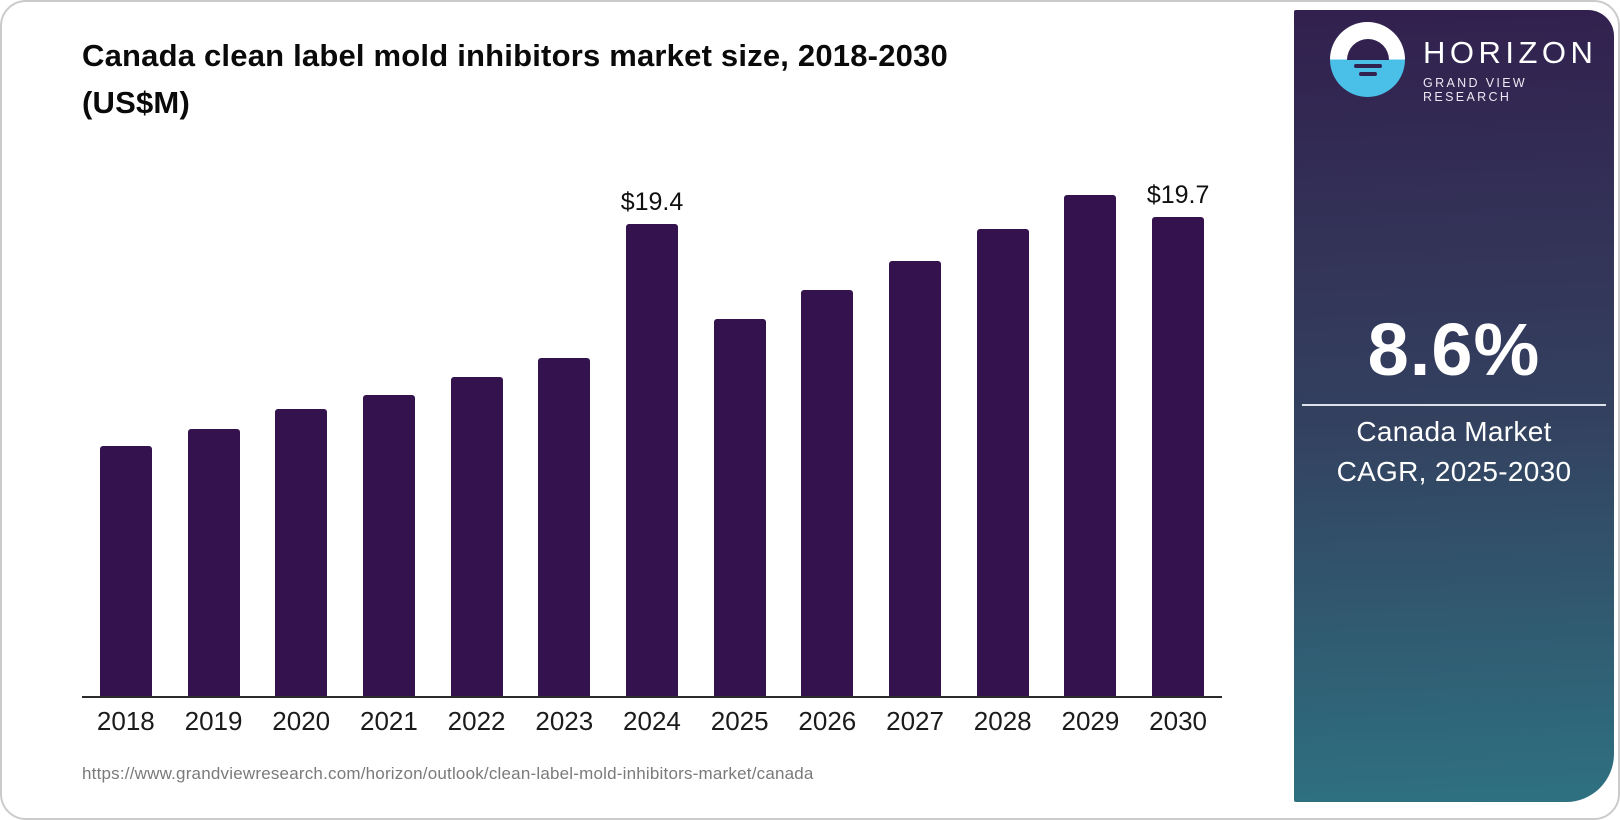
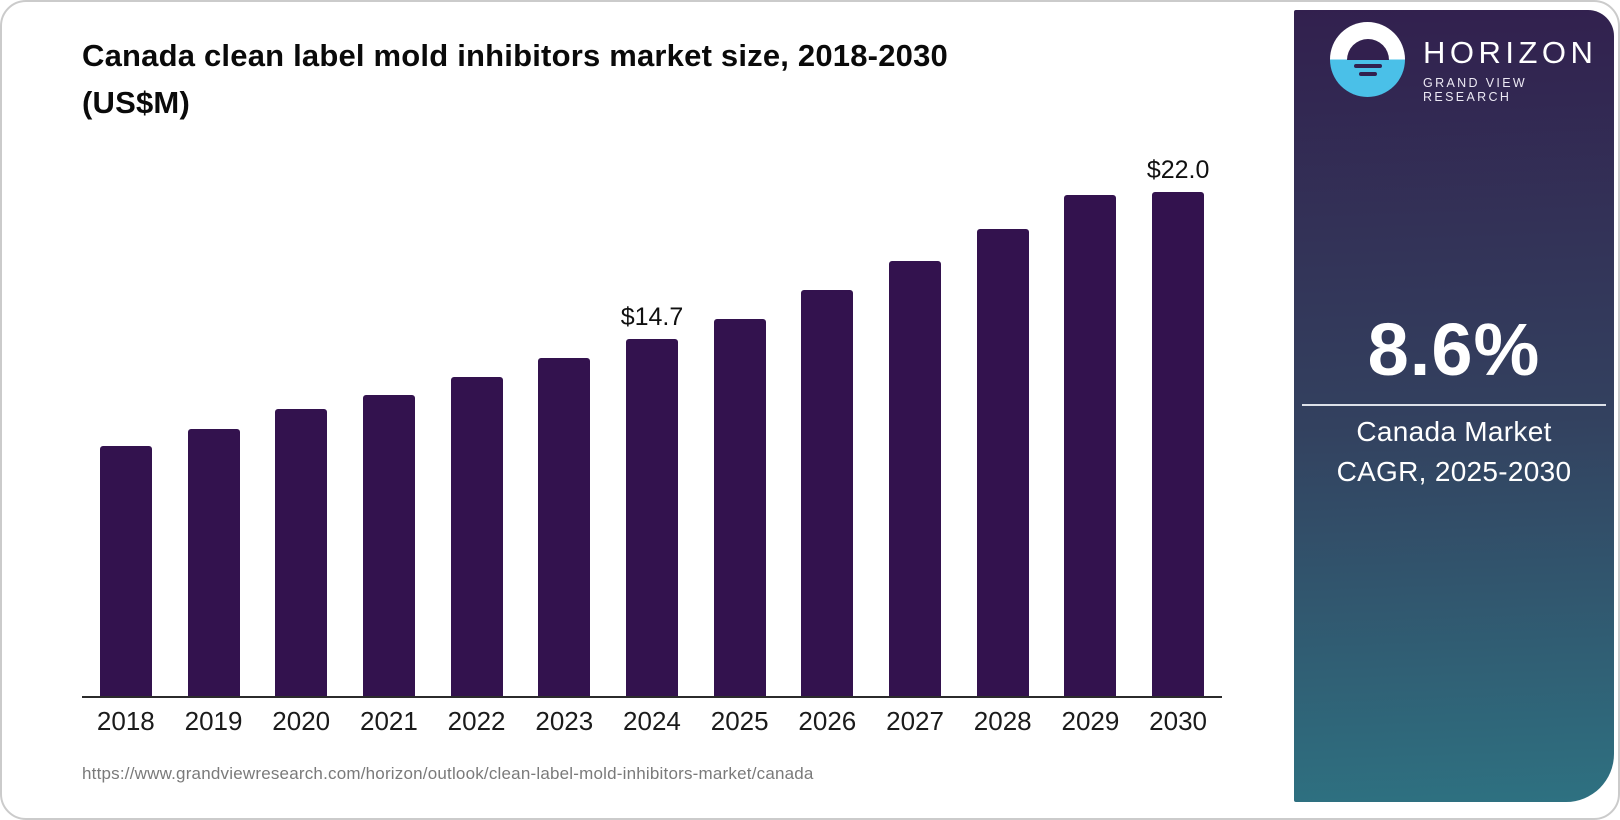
2024: $19.4 -> $14.7
2030: $19.7 -> $22.0
